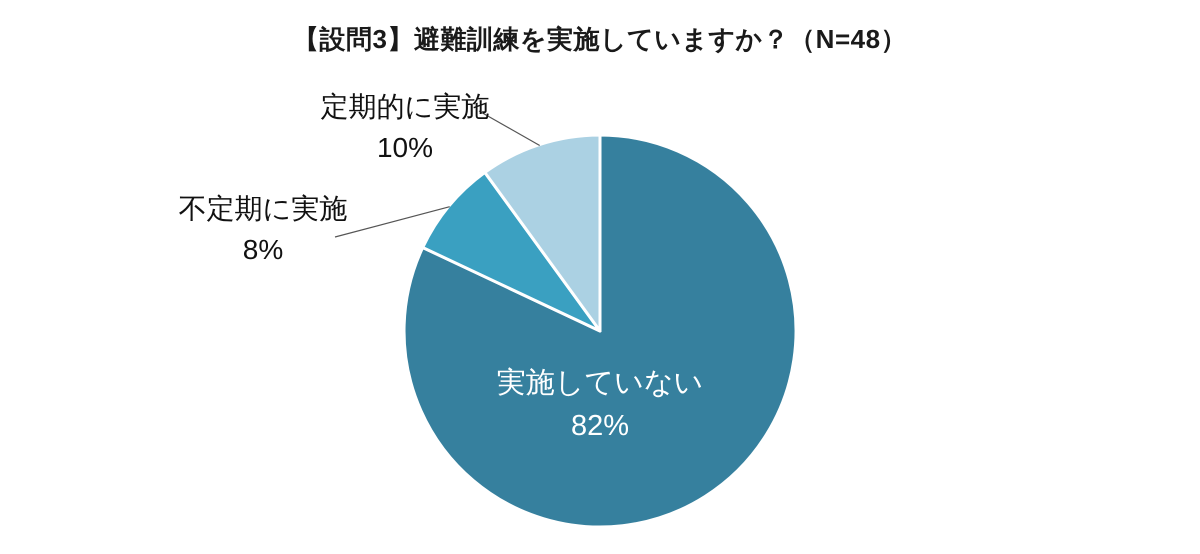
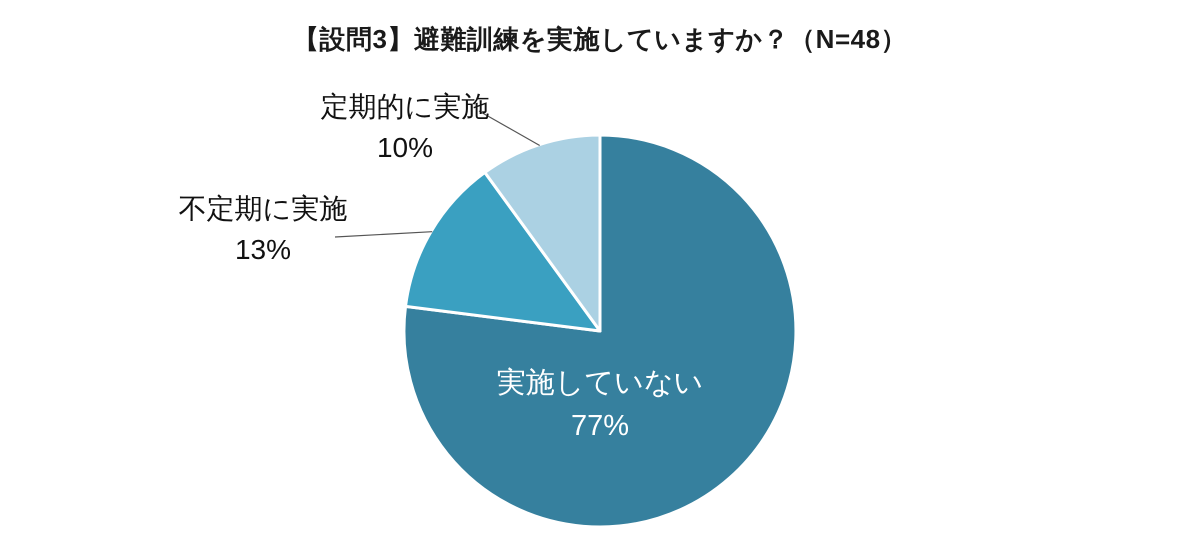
実施していない: 82% -> 77%
不定期に実施: 8% -> 13%
